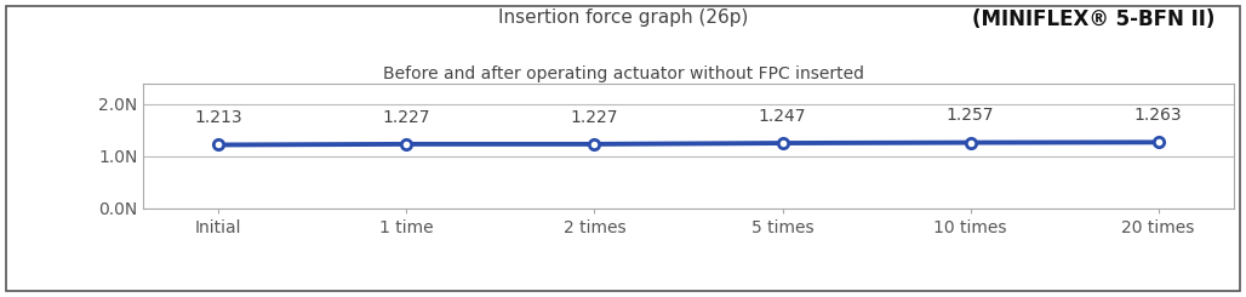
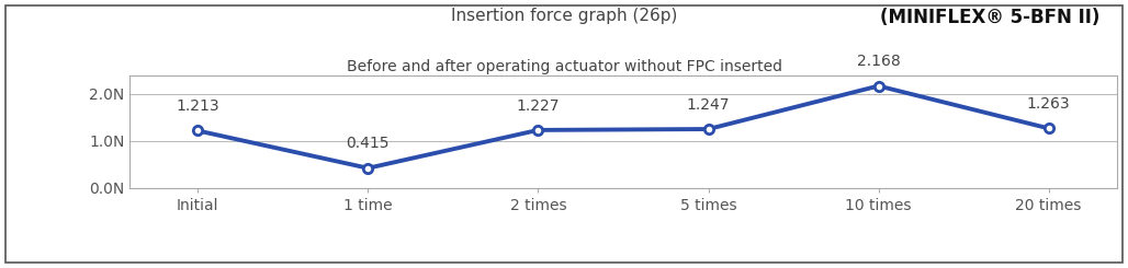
1 time: 1.227 -> 0.415
10 times: 1.257 -> 2.168
